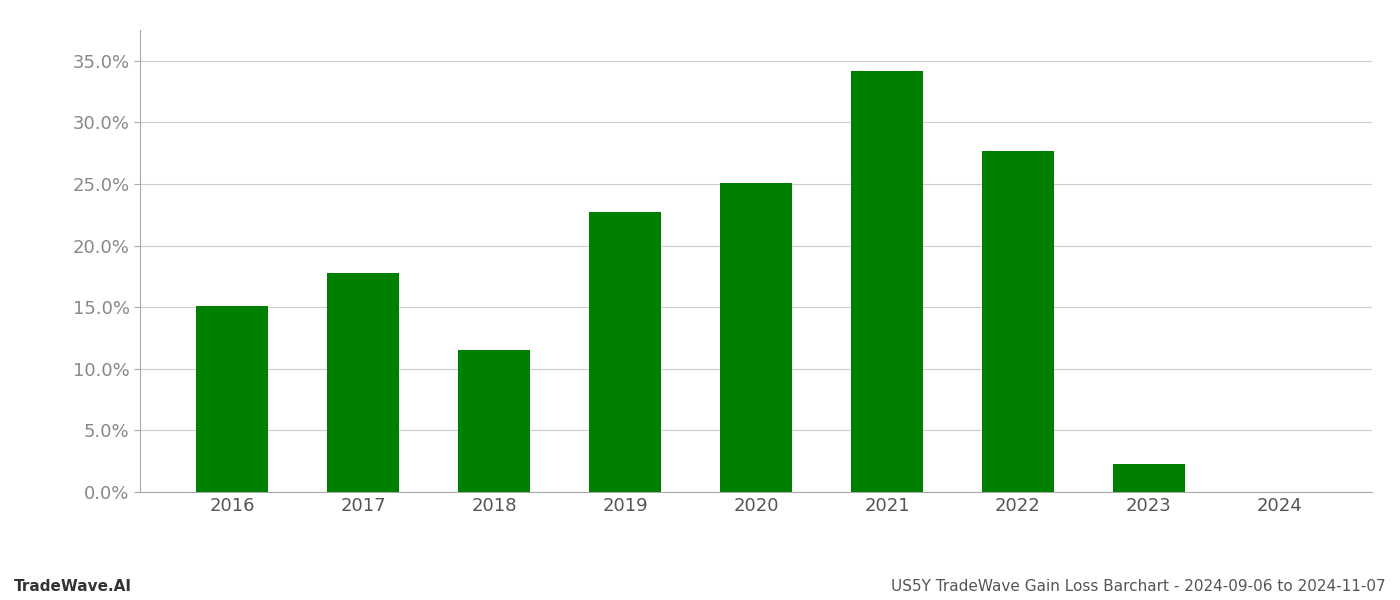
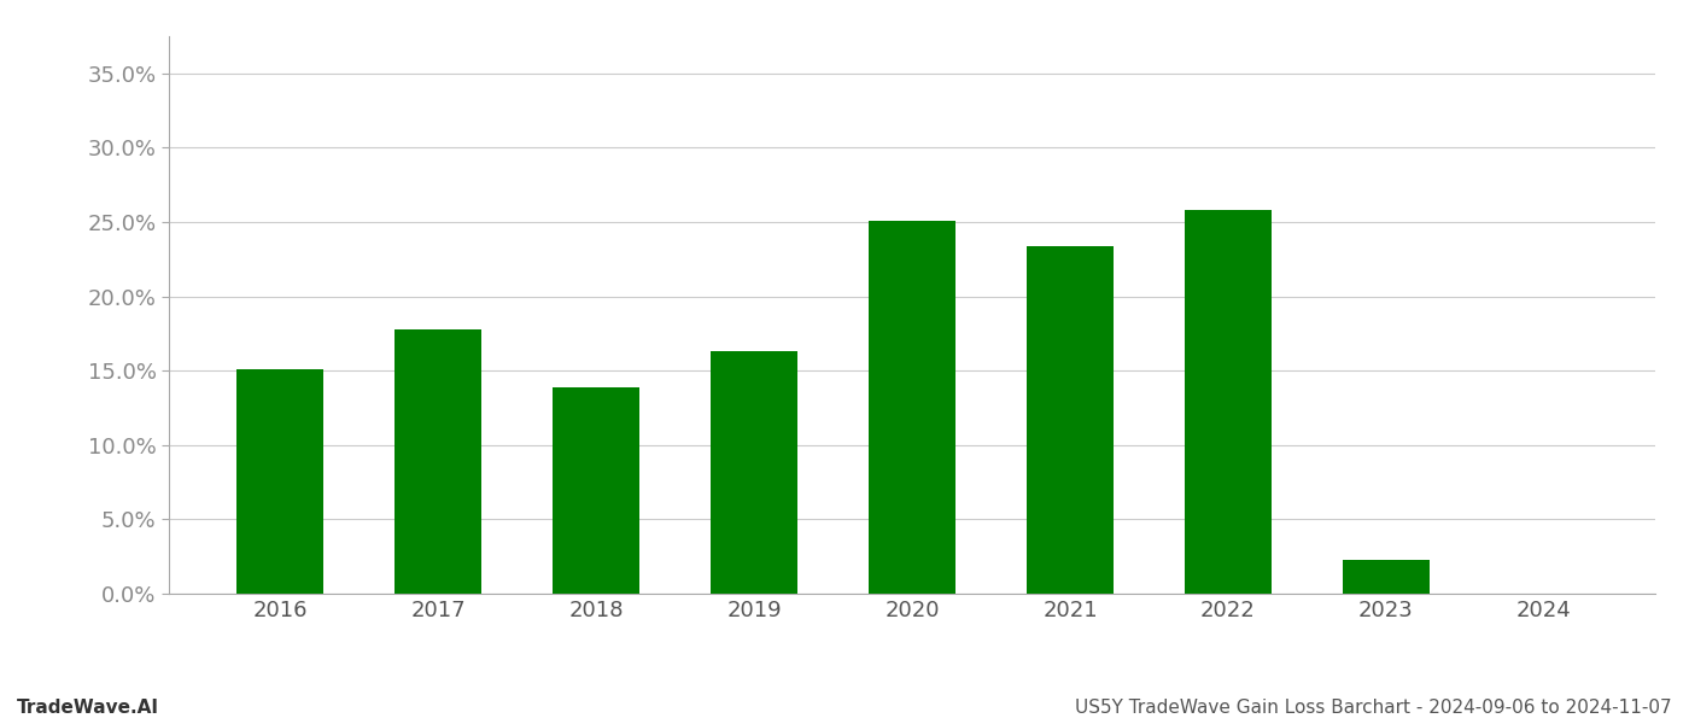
2018: 11.5% -> 13.9%
2019: 22.7% -> 16.3%
2021: 34.2% -> 23.4%
2022: 27.7% -> 25.8%
